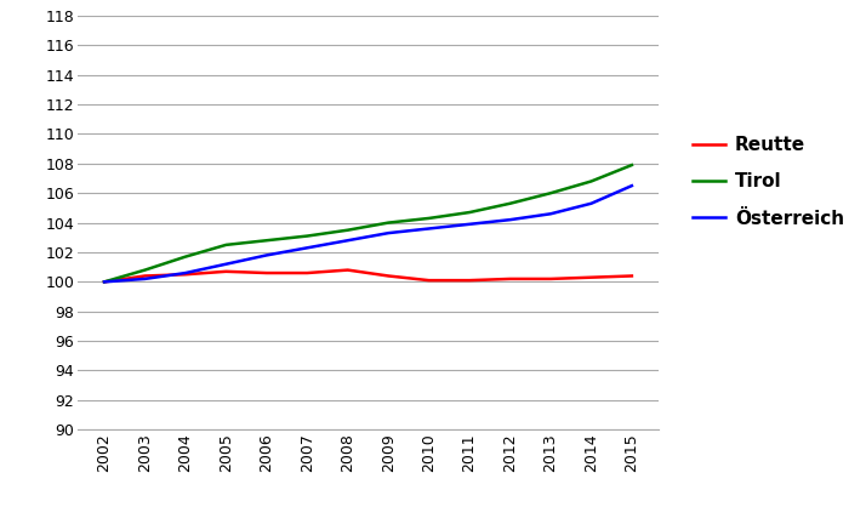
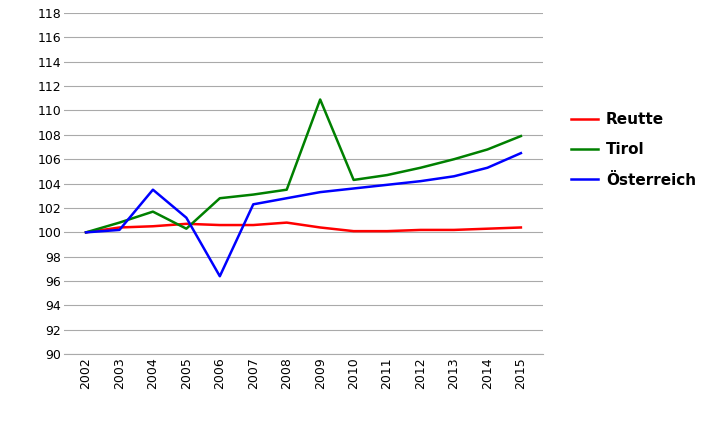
Österreich/2004: 100.6 -> 103.5
Tirol/2005: 102.5 -> 100.3
Österreich/2006: 101.8 -> 96.4
Tirol/2009: 104.0 -> 110.9
